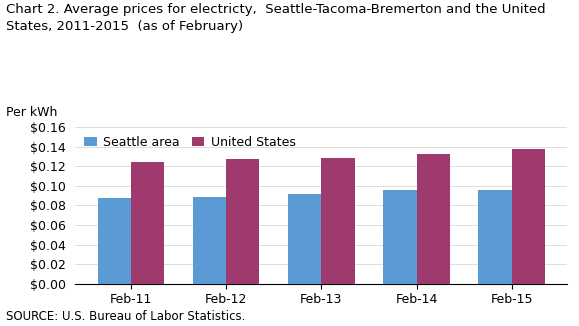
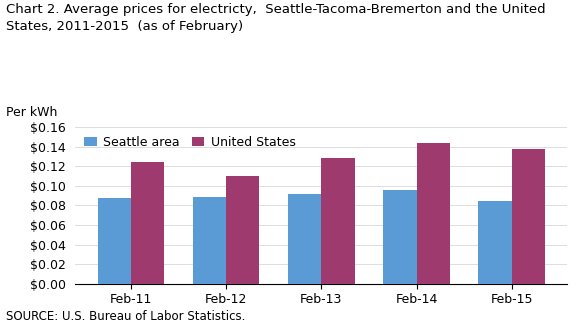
United States/Feb-12: $0.127 -> $0.110
United States/Feb-14: $0.133 -> $0.144
Seattle area/Feb-15: $0.096 -> $0.084
